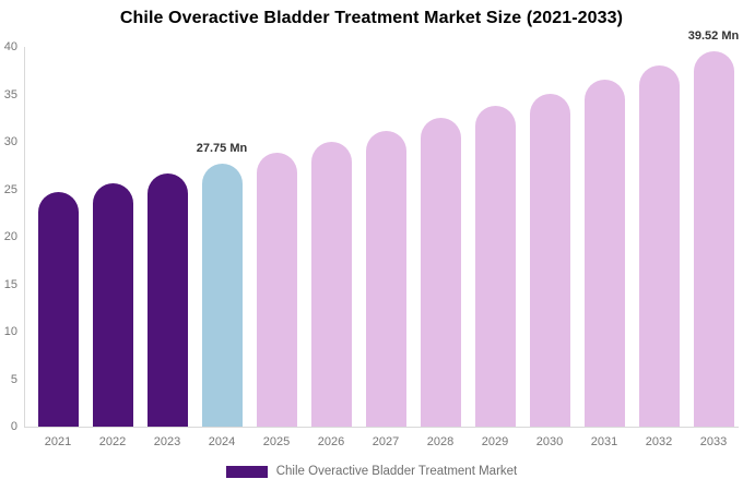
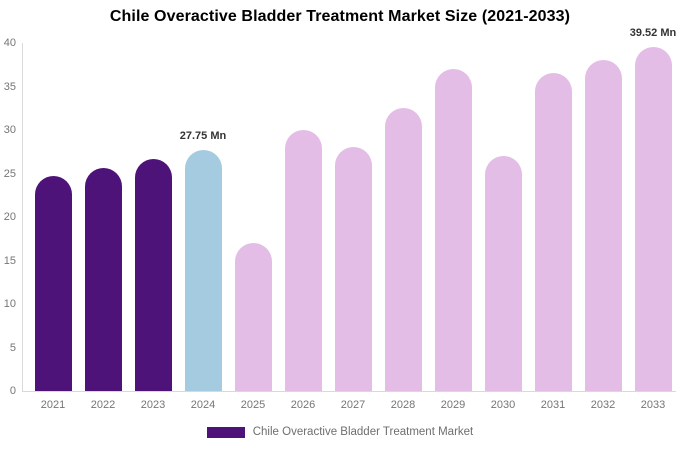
2025: 29 -> 17
2027: 31 -> 28
2029: 34 -> 37
2030: 35 -> 27
